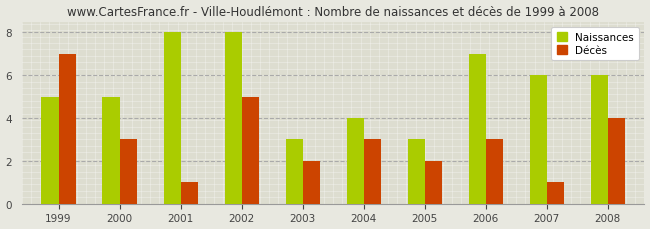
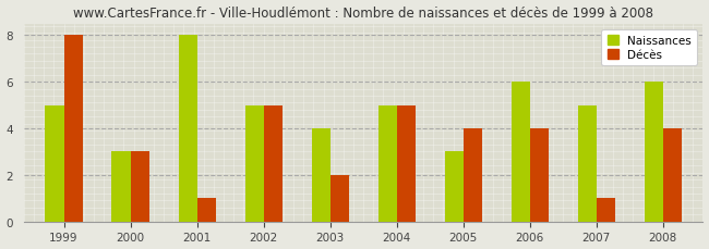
Décès/1999: 7 -> 8
Naissances/2000: 5 -> 3
Naissances/2002: 8 -> 5
Naissances/2003: 3 -> 4
Naissances/2004: 4 -> 5
Décès/2004: 3 -> 5
Décès/2005: 2 -> 4
Naissances/2006: 7 -> 6
Décès/2006: 3 -> 4
Naissances/2007: 6 -> 5
